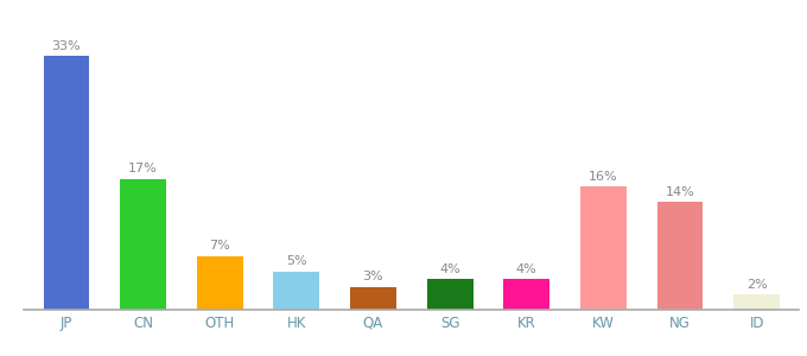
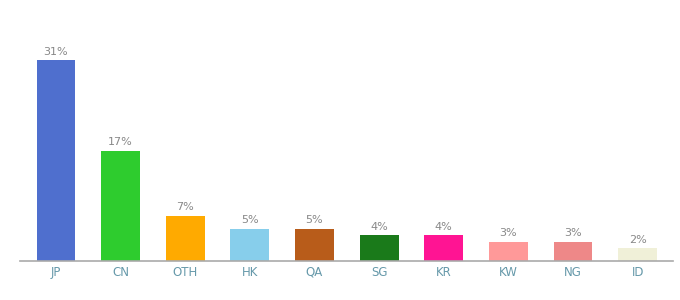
JP: 33% -> 31%
QA: 3% -> 5%
KW: 16% -> 3%
NG: 14% -> 3%
